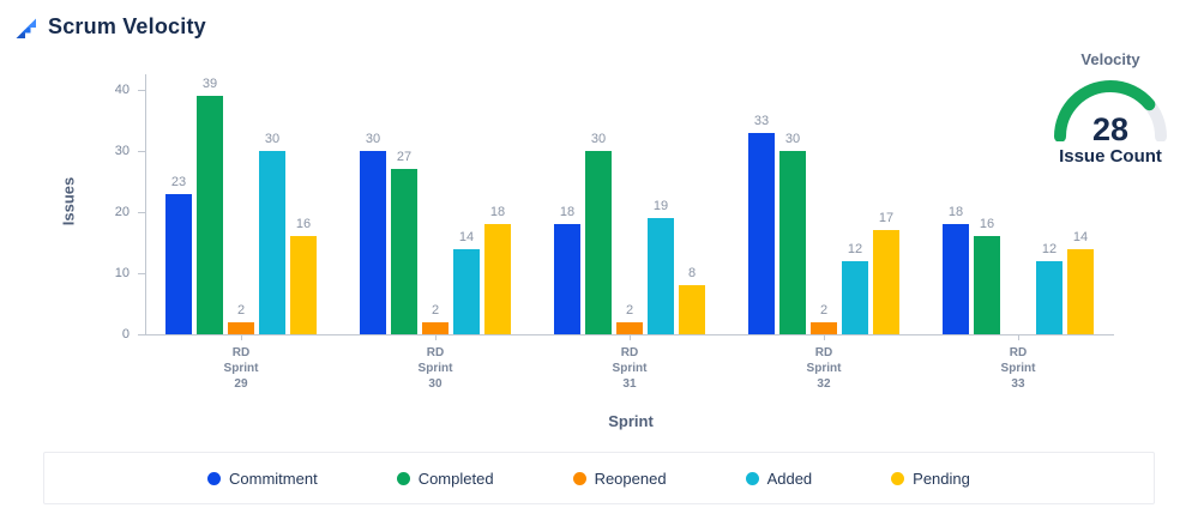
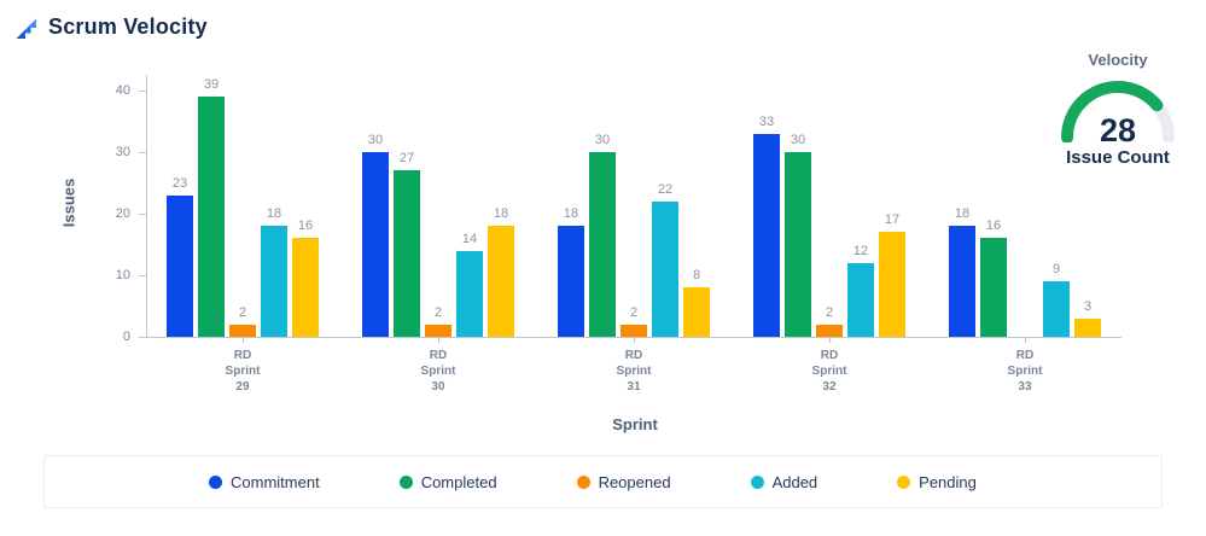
Added/RD Sprint 29: 30 -> 18
Added/RD Sprint 31: 19 -> 22
Added/RD Sprint 33: 12 -> 9
Pending/RD Sprint 33: 14 -> 3
